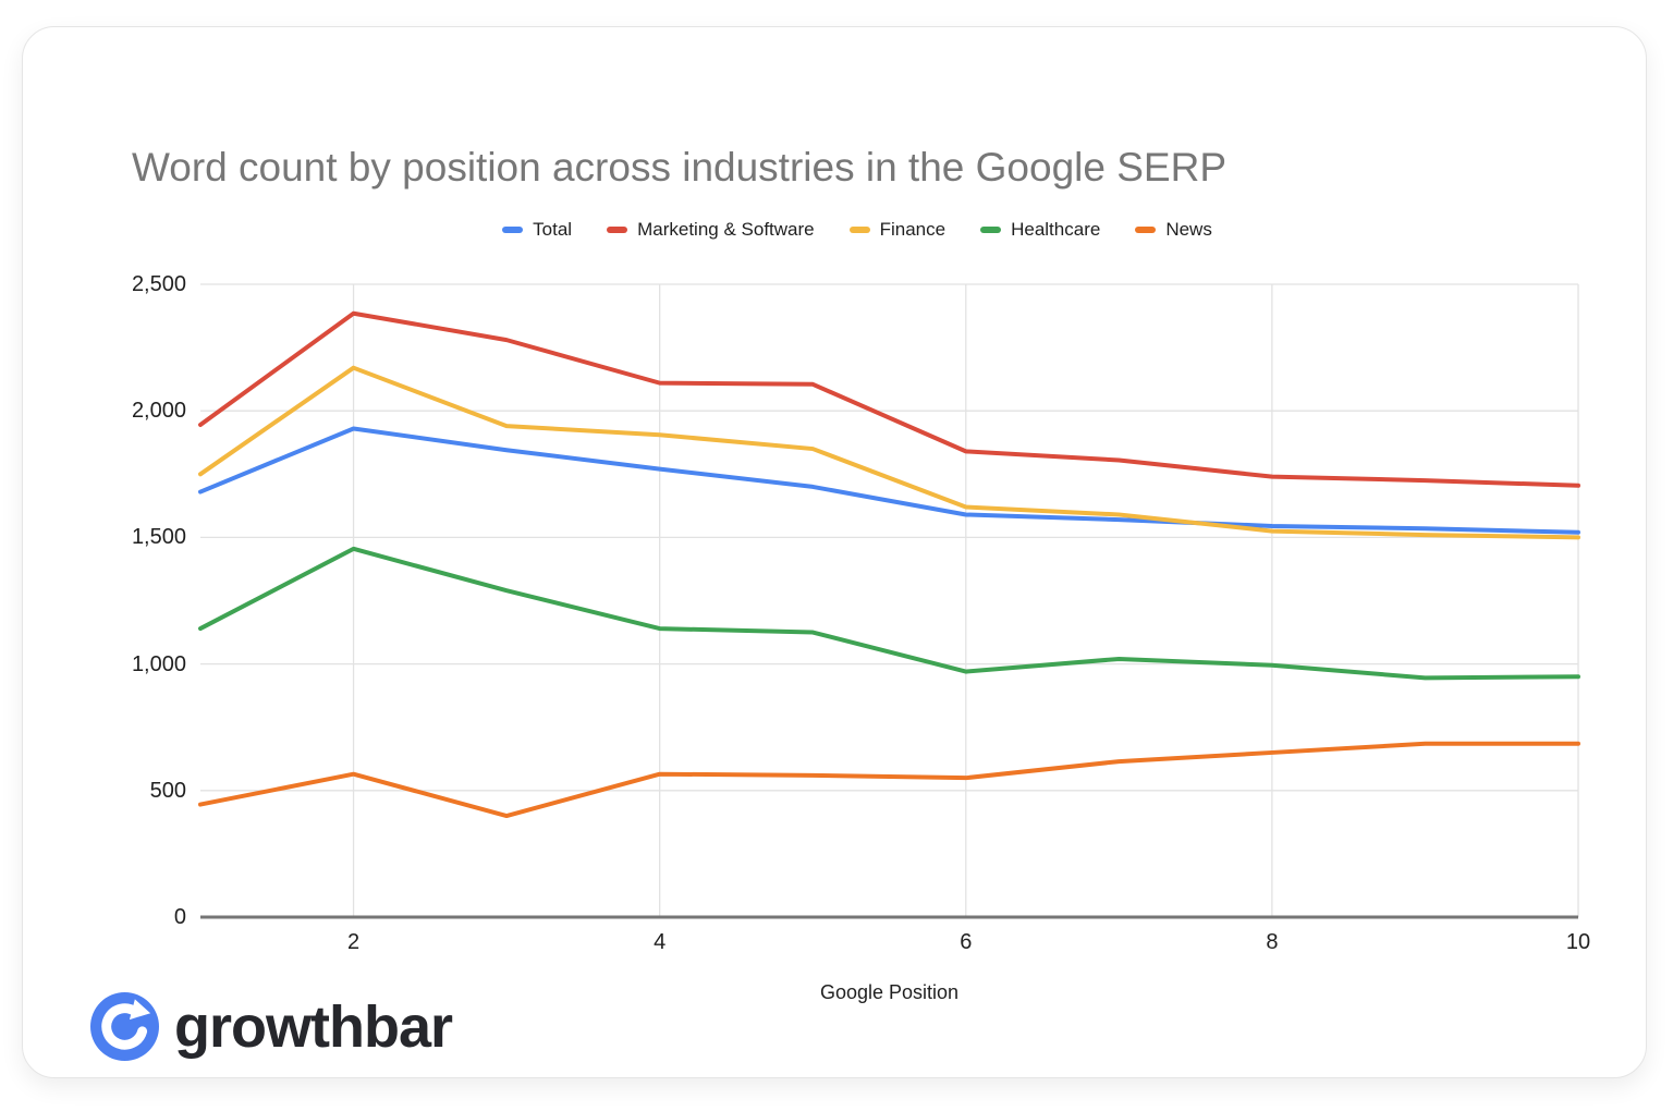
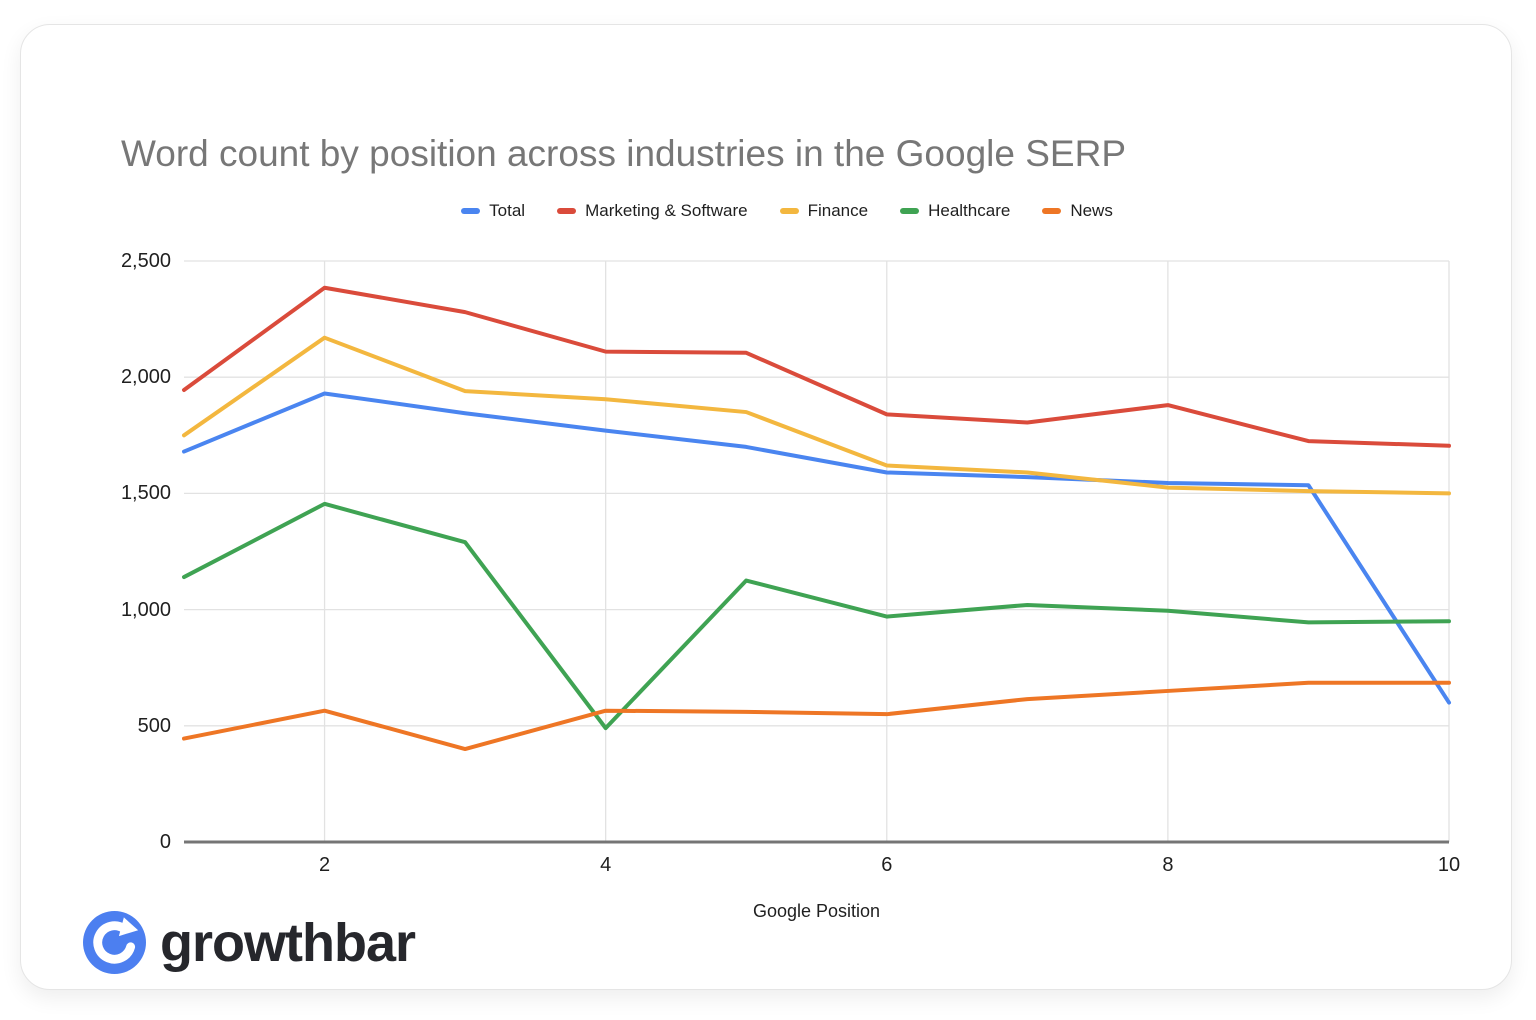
Healthcare/4: 1140 -> 490
Marketing & Software/8: 1740 -> 1880
Total/10: 1520 -> 600
